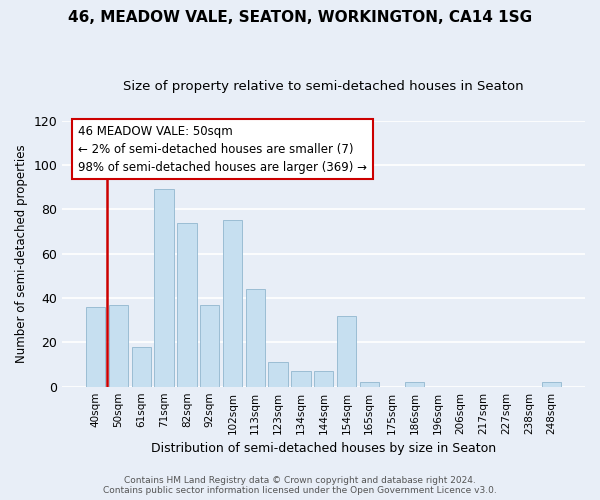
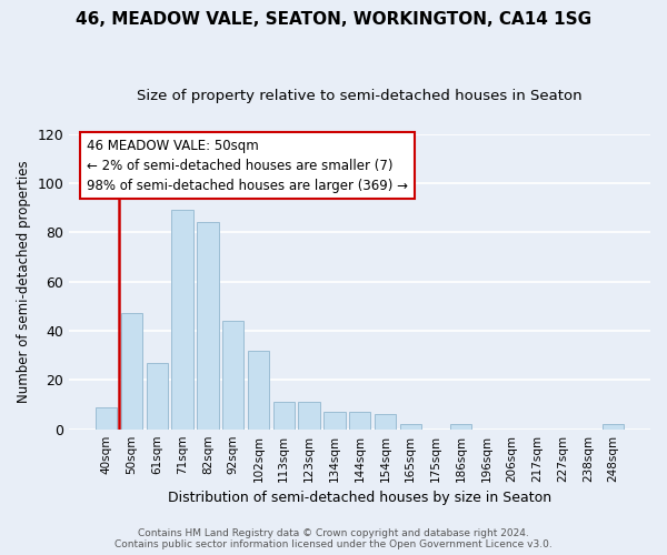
40sqm: 36 -> 9
50sqm: 37 -> 47
61sqm: 18 -> 27
82sqm: 74 -> 84
92sqm: 37 -> 44
102sqm: 75 -> 32
113sqm: 44 -> 11
154sqm: 32 -> 6
